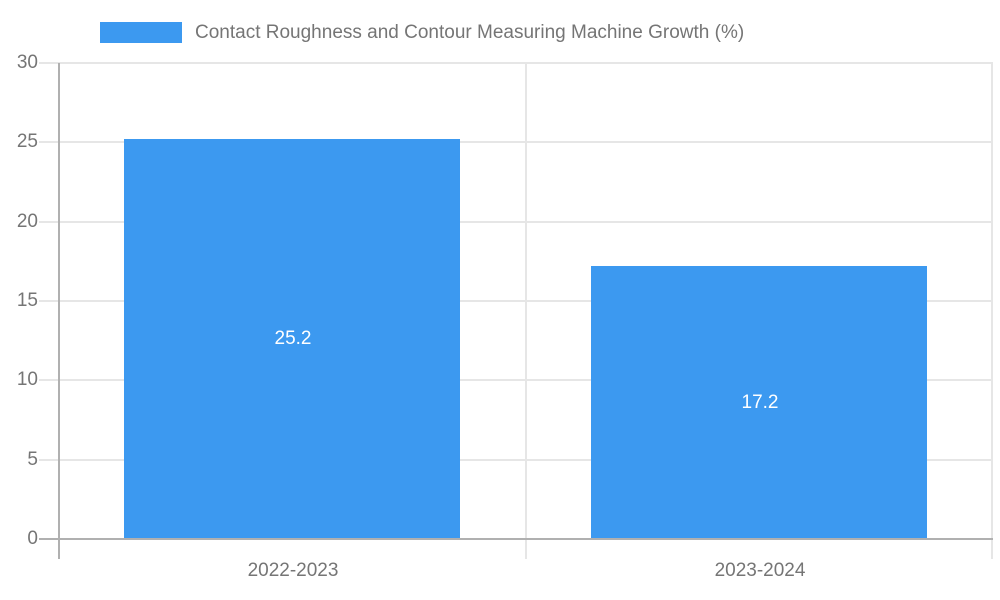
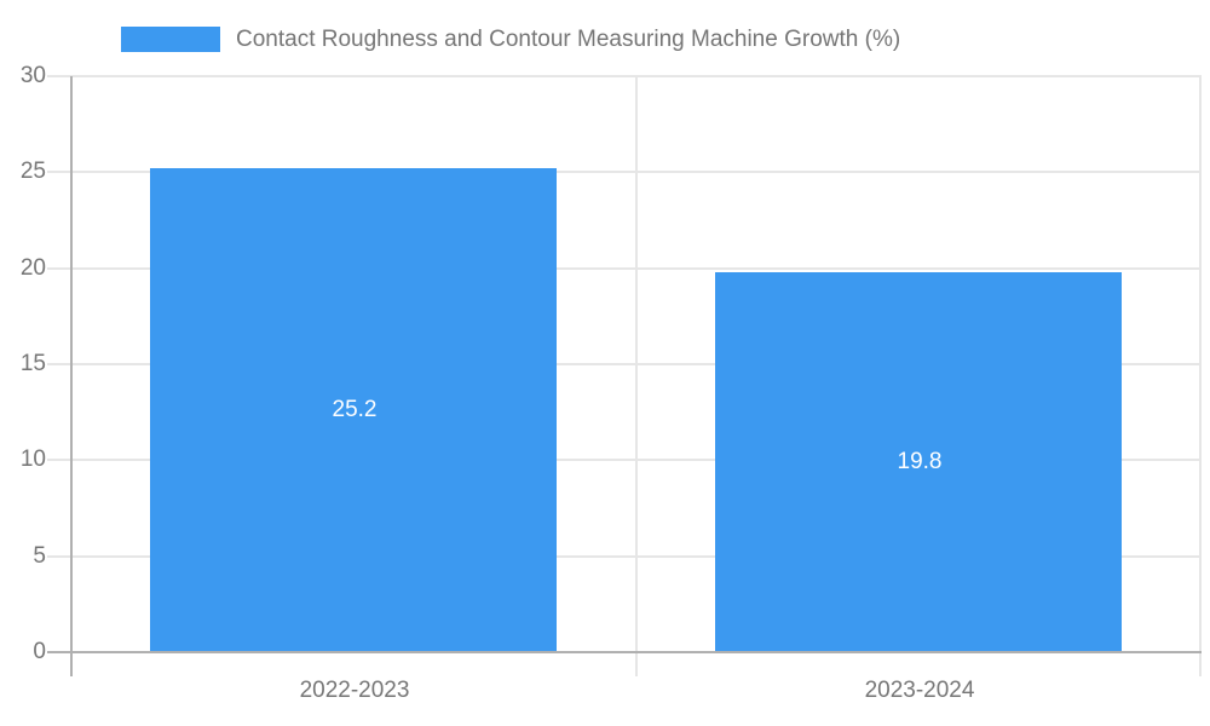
2023-2024: 17.2 -> 19.8
